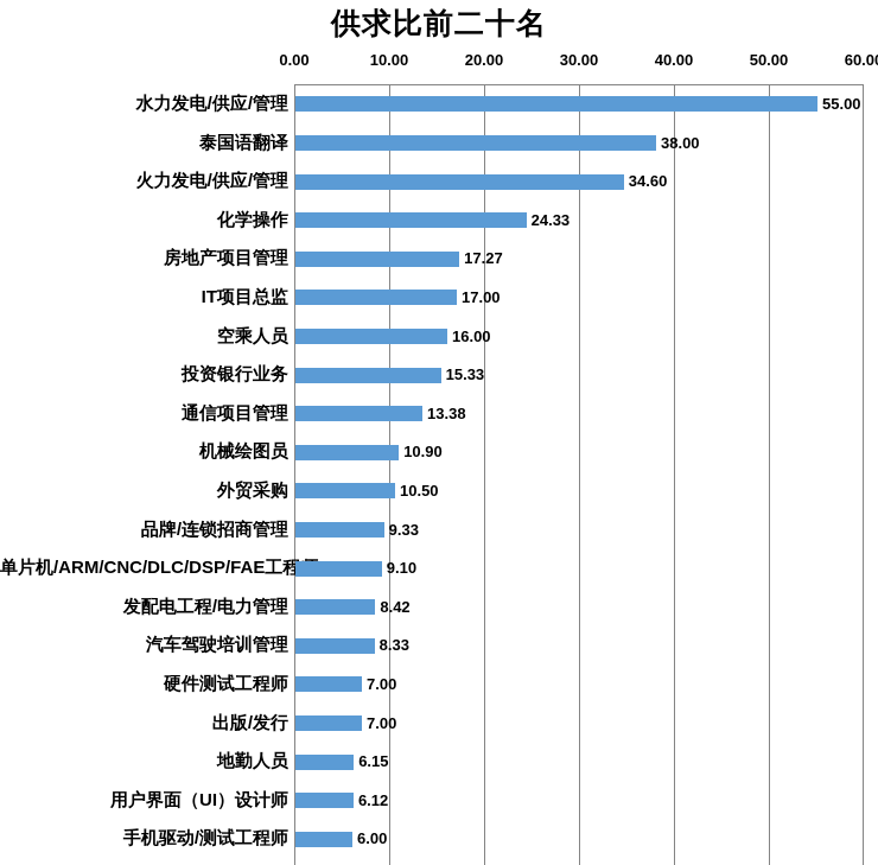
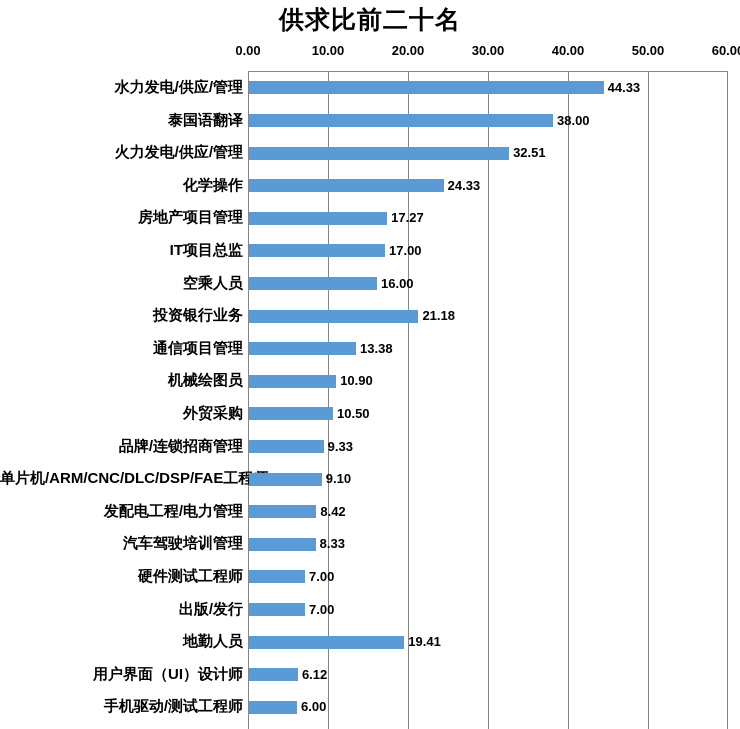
水力发电/供应/管理: 55.00 -> 44.33
火力发电/供应/管理: 34.60 -> 32.51
投资银行业务: 15.33 -> 21.18
地勤人员: 6.15 -> 19.41
